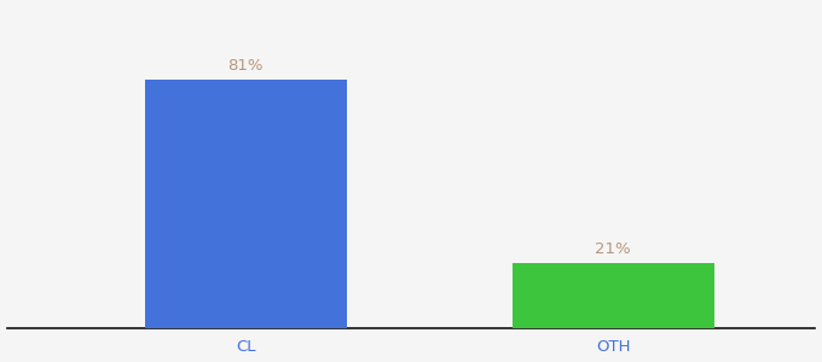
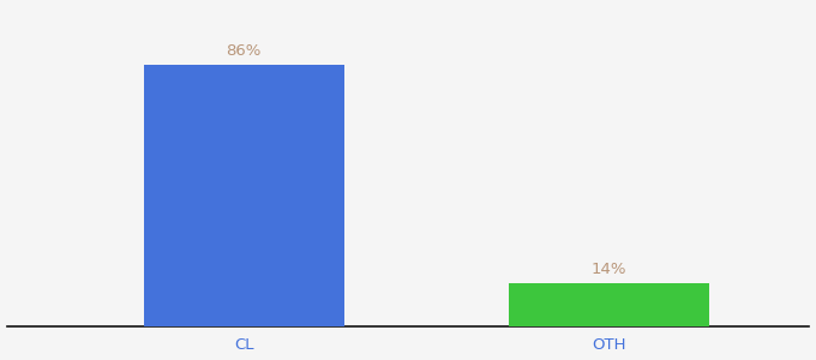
CL: 81% -> 86%
OTH: 21% -> 14%
